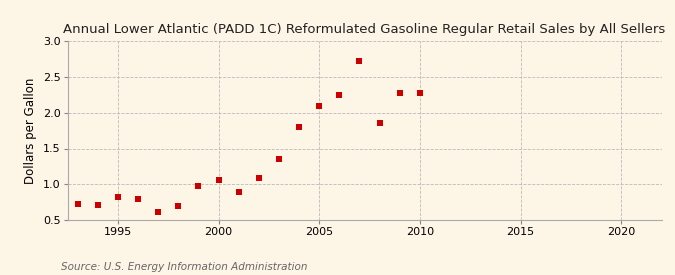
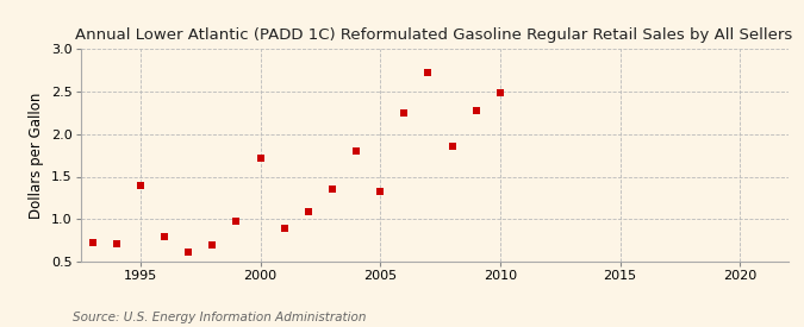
1995: 0.82 -> 1.40
2000: 1.06 -> 1.72
2005: 2.10 -> 1.32
2010: 2.27 -> 2.48
